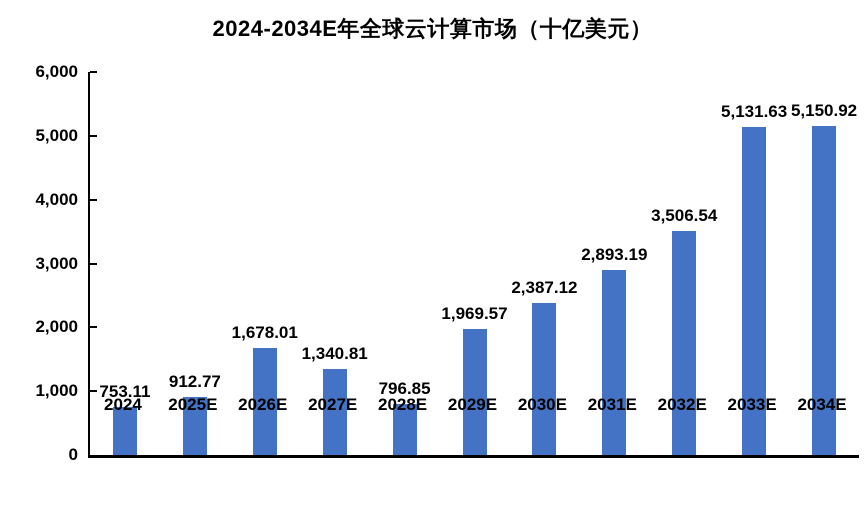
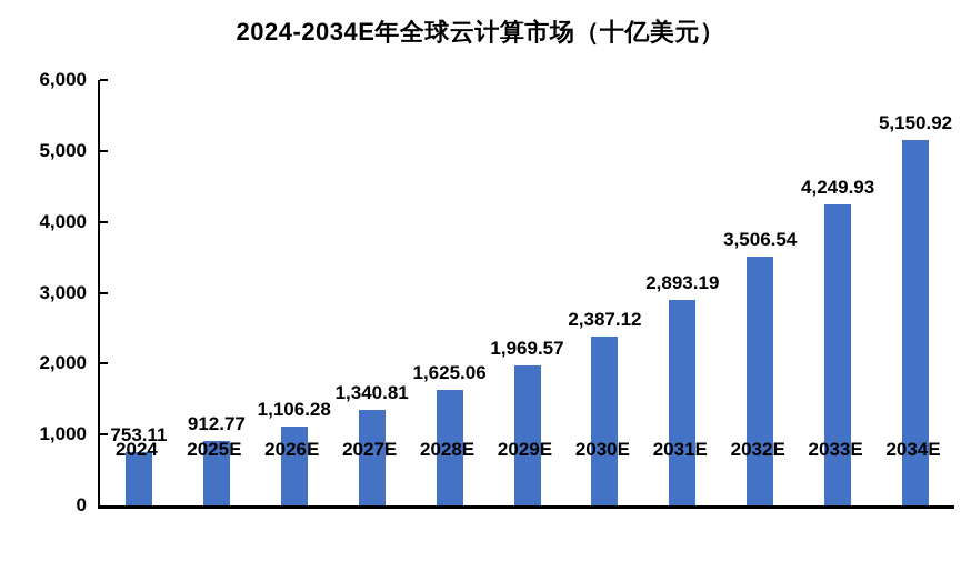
2026E: 1,678.01 -> 1,106.28
2028E: 796.85 -> 1,625.06
2033E: 5,131.63 -> 4,249.93
